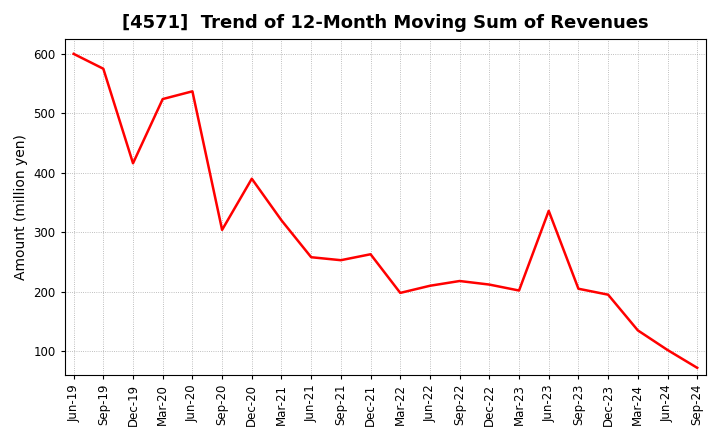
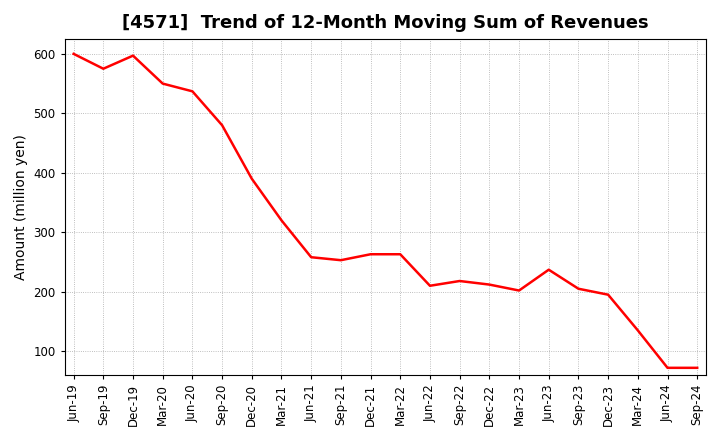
Dec-19: 416 -> 597
Mar-20: 524 -> 550
Sep-20: 304 -> 480
Mar-22: 198 -> 263
Jun-23: 336 -> 237
Jun-24: 102 -> 72
